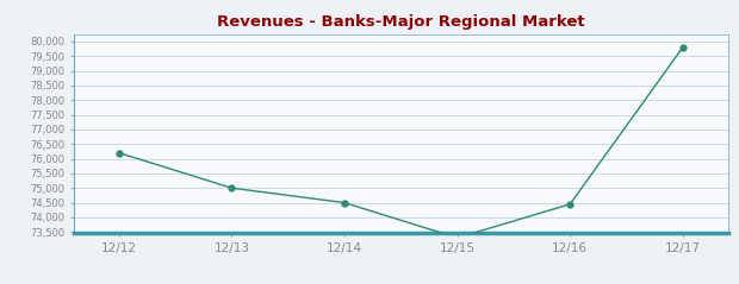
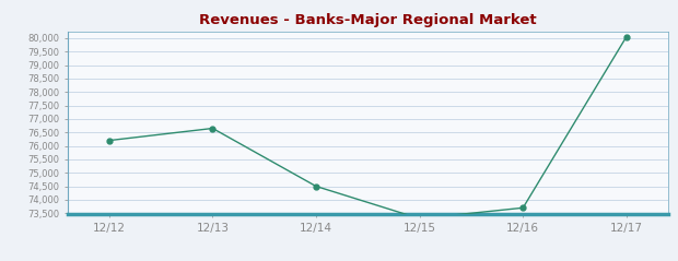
12/13: 75,000 -> 76,650
12/16: 74,450 -> 73,700
12/17: 79,800 -> 80,050
